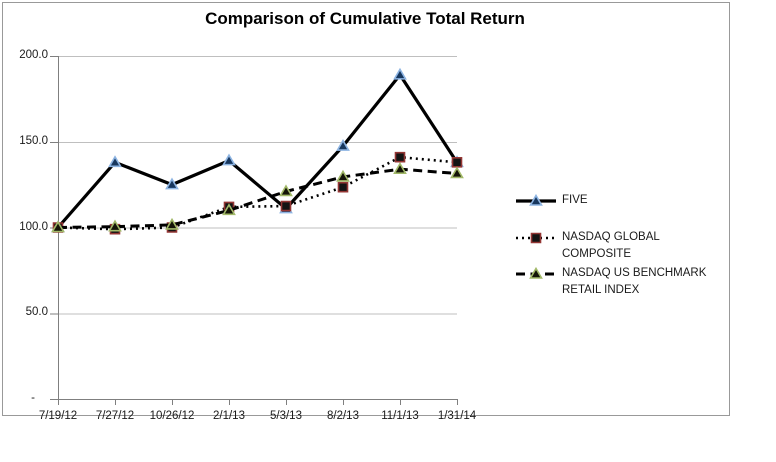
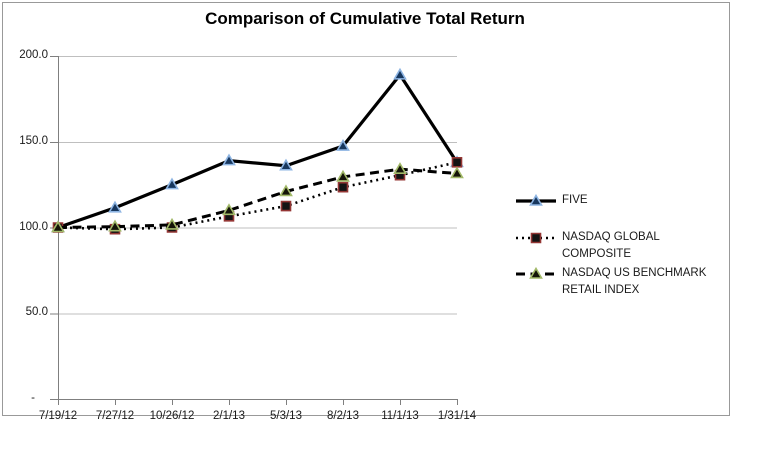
FIVE/7/27/12: 138 -> 112
NASDAQ GLOBAL COMPOSITE/2/1/13: 112 -> 106
FIVE/5/3/13: 111 -> 136
NASDAQ GLOBAL COMPOSITE/11/1/13: 141 -> 130
